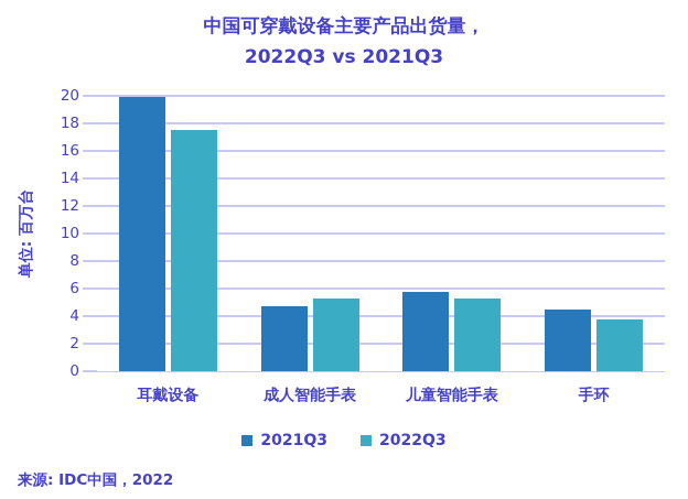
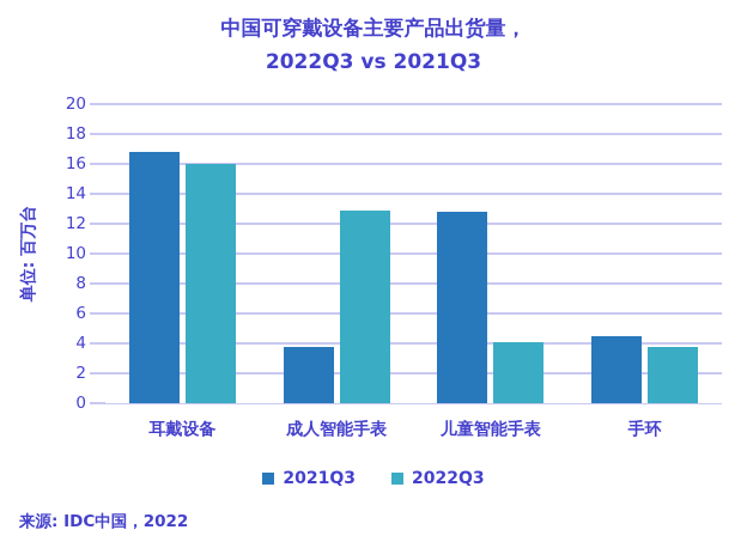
2021Q3/耳戴设备: 19.9 -> 16.8
2022Q3/耳戴设备: 17.5 -> 16.0
2021Q3/成人智能手表: 4.7 -> 3.8
2022Q3/成人智能手表: 5.3 -> 12.9
2021Q3/儿童智能手表: 5.8 -> 12.8
2022Q3/儿童智能手表: 5.3 -> 4.1
